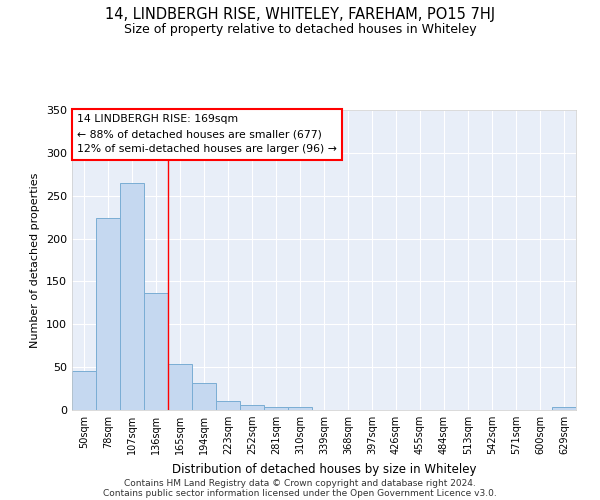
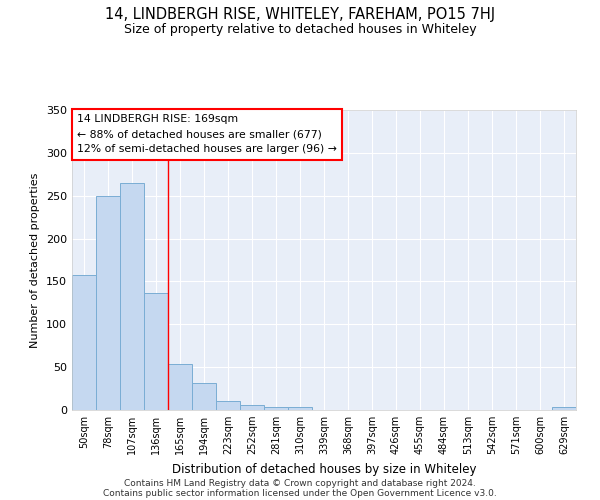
50sqm: 46 -> 158
78sqm: 224 -> 250
